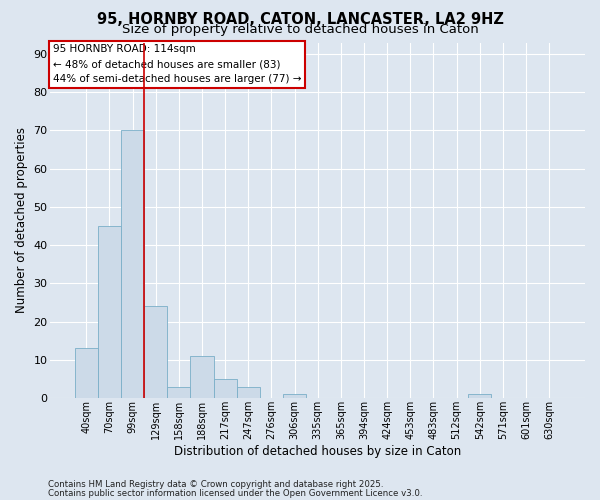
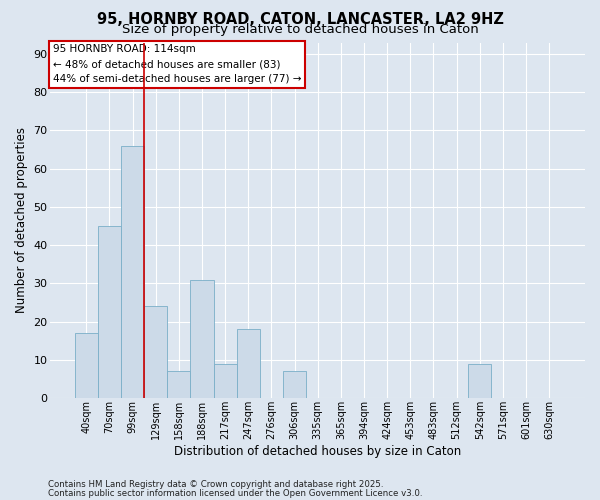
40sqm: 13 -> 17
99sqm: 70 -> 66
158sqm: 3 -> 7
188sqm: 11 -> 31
217sqm: 5 -> 9
247sqm: 3 -> 18
306sqm: 1 -> 7
542sqm: 1 -> 9
